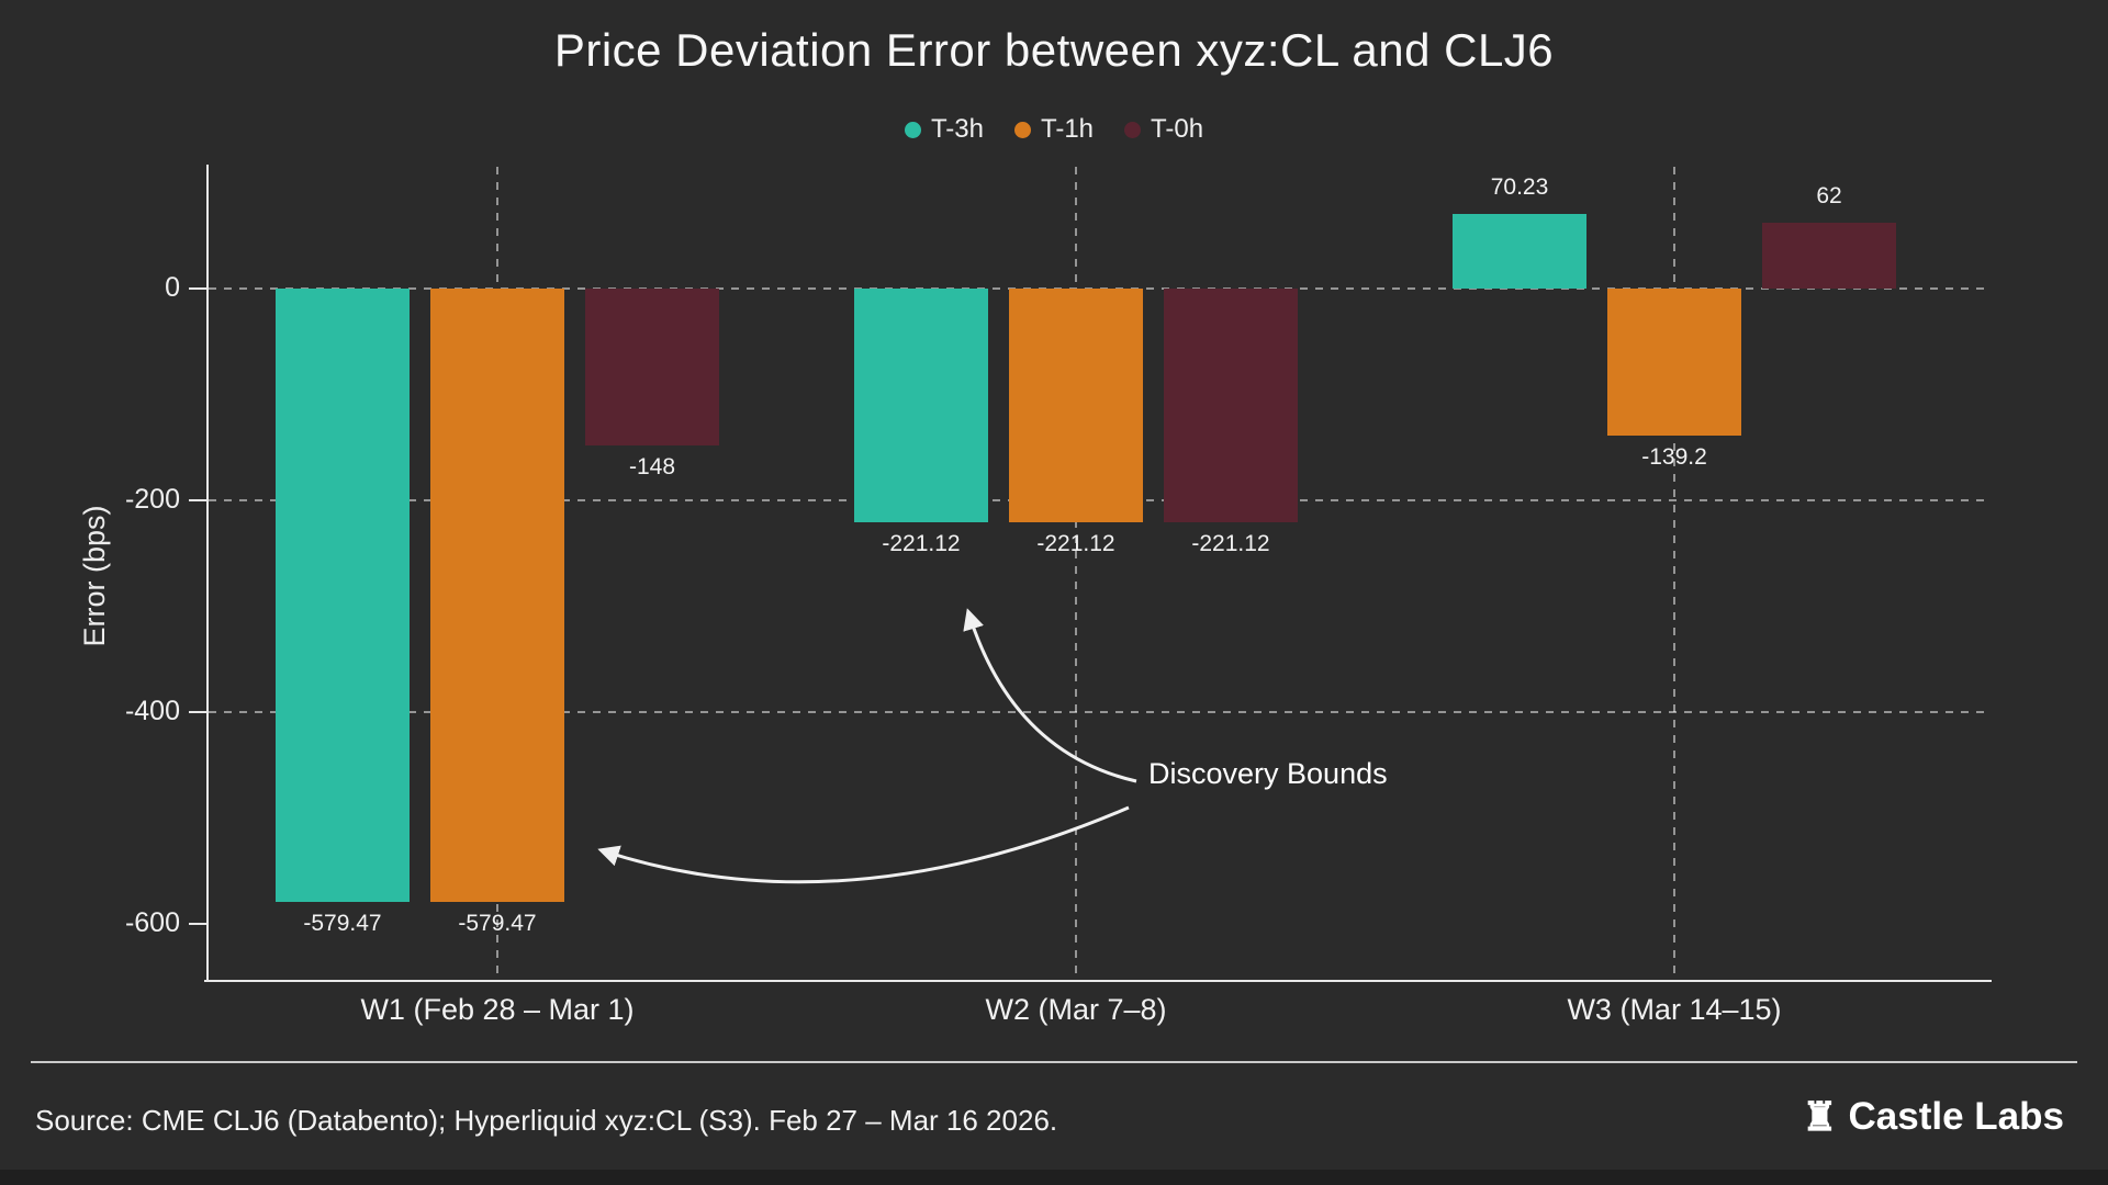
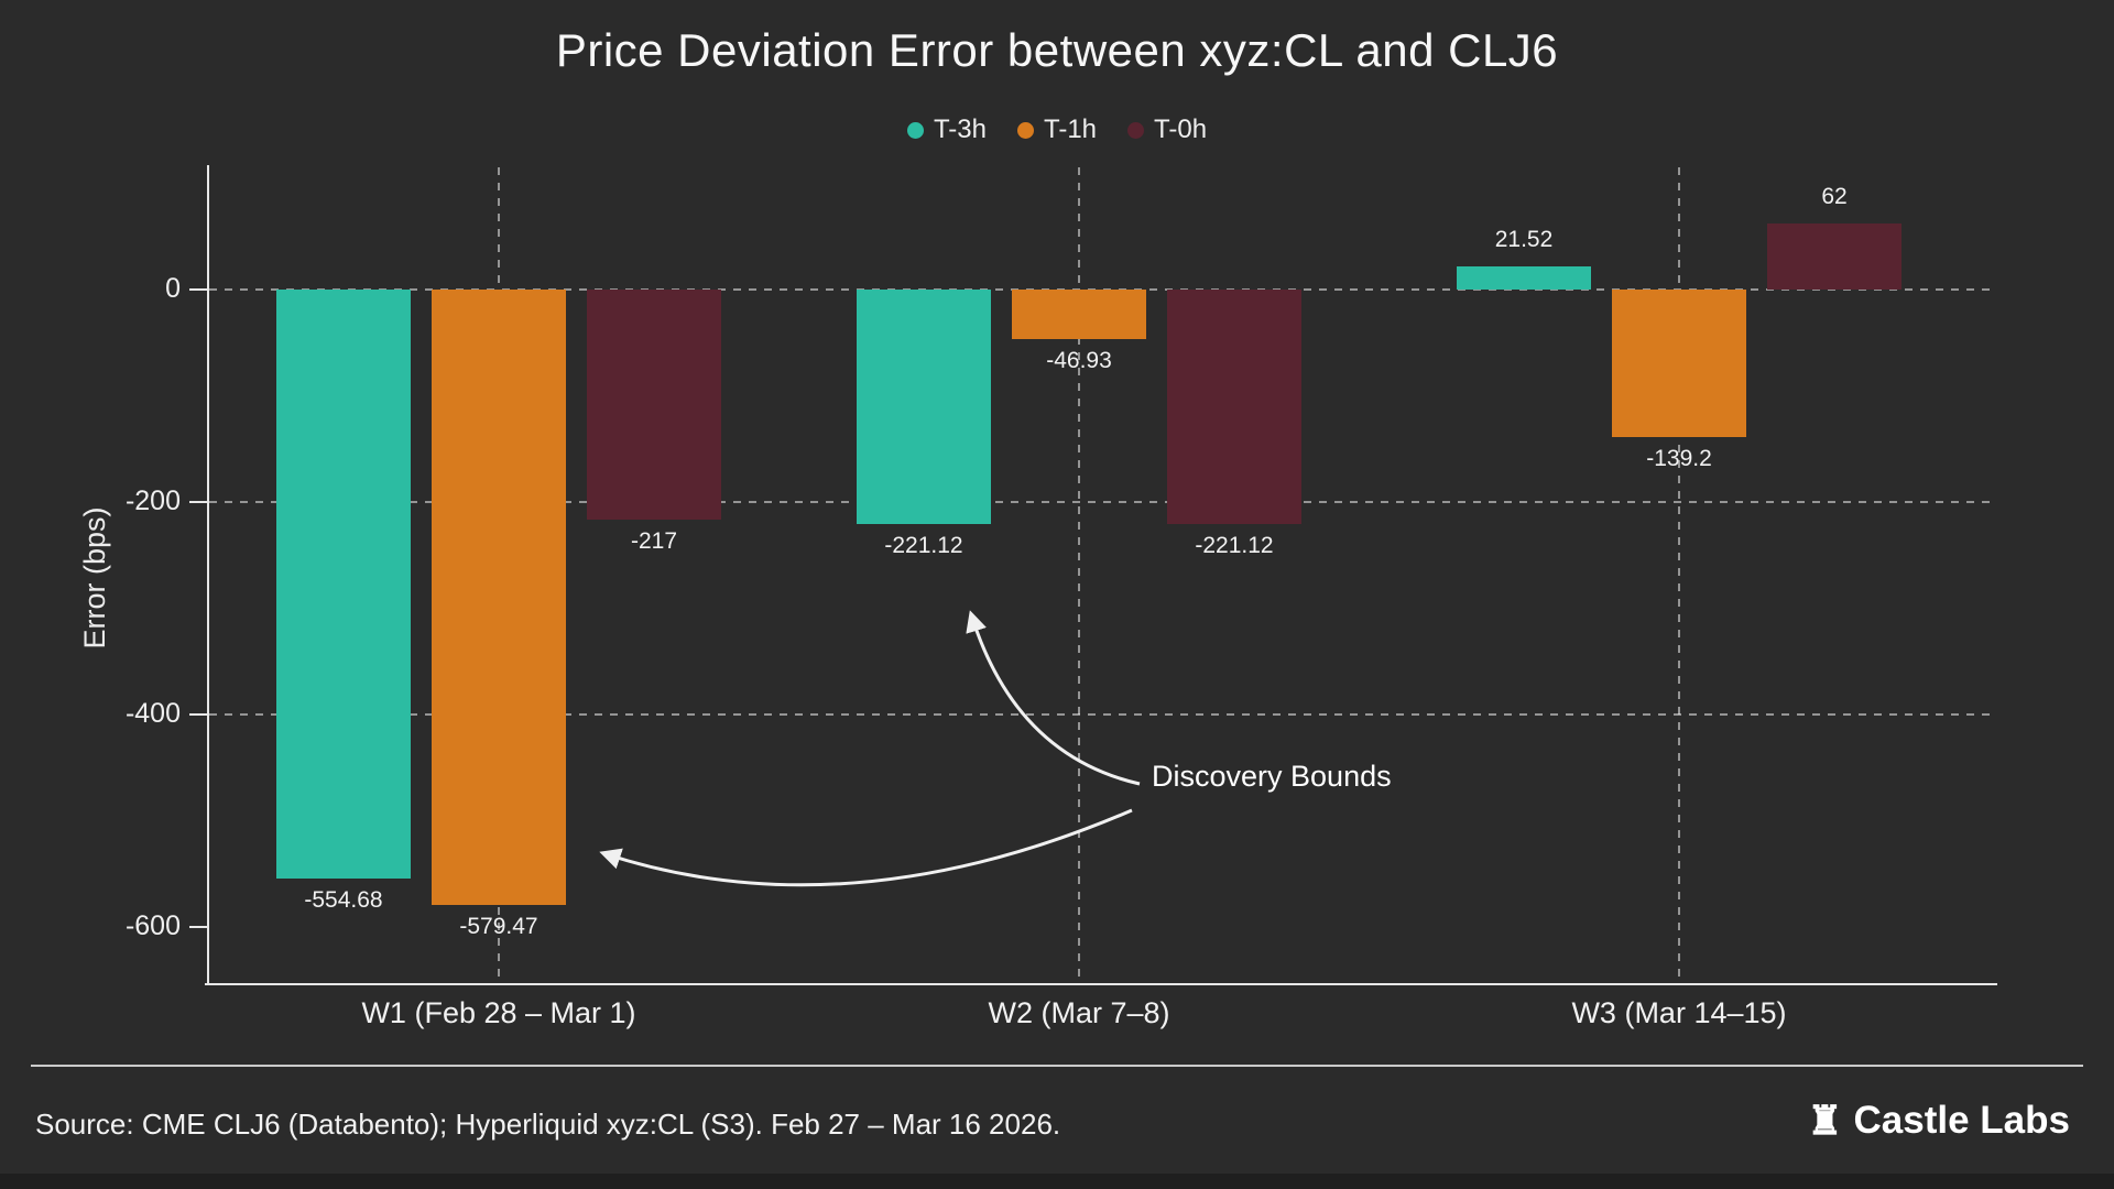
T-3h/W1 (Feb 28 – Mar 1): -579.47 -> -554.68
T-0h/W1 (Feb 28 – Mar 1): -148 -> -217
T-1h/W2 (Mar 7–8): -221.12 -> -46.93
T-3h/W3 (Mar 14–15): 70.23 -> 21.52
